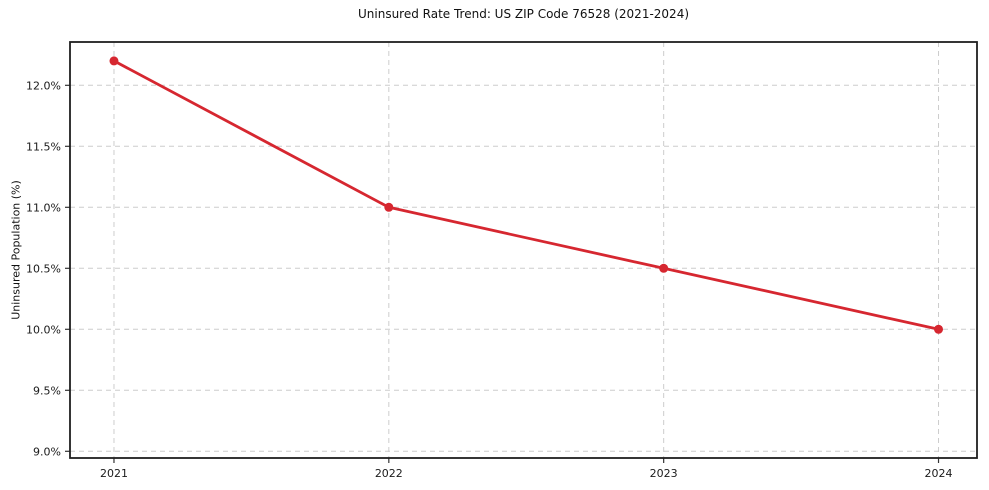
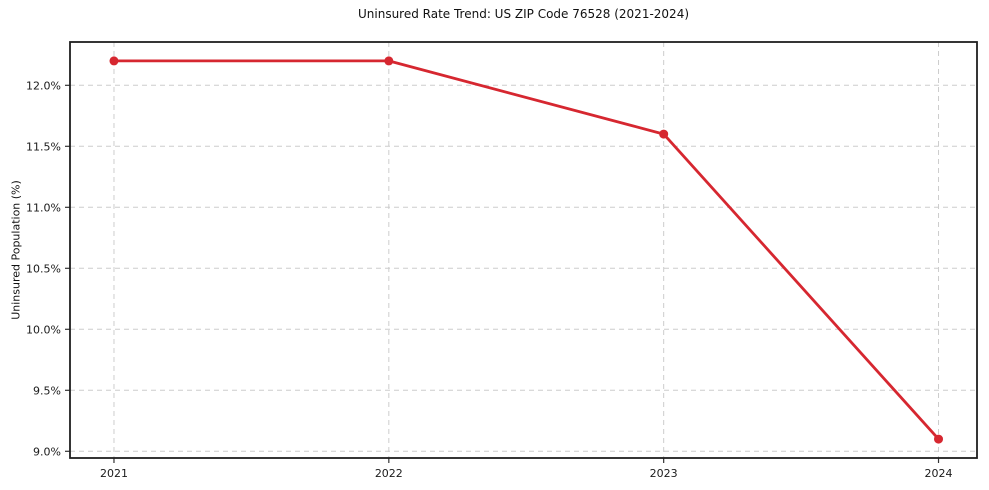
2022: 11.0% -> 12.2%
2023: 10.5% -> 11.6%
2024: 10.0% -> 9.1%
